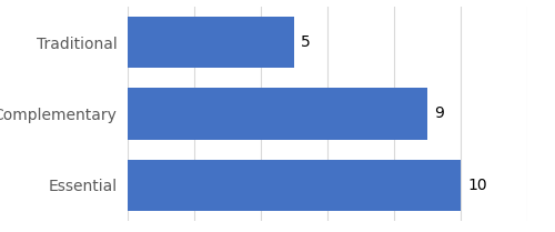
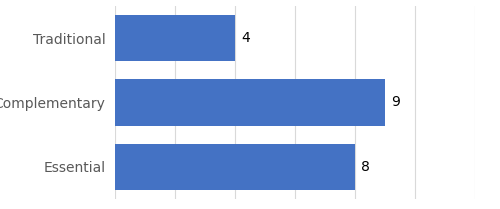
Traditional: 5 -> 4
Essential: 10 -> 8
